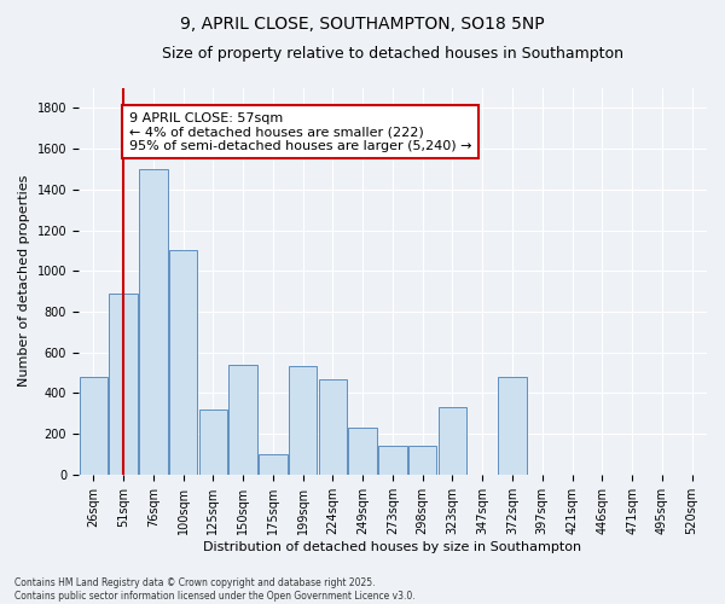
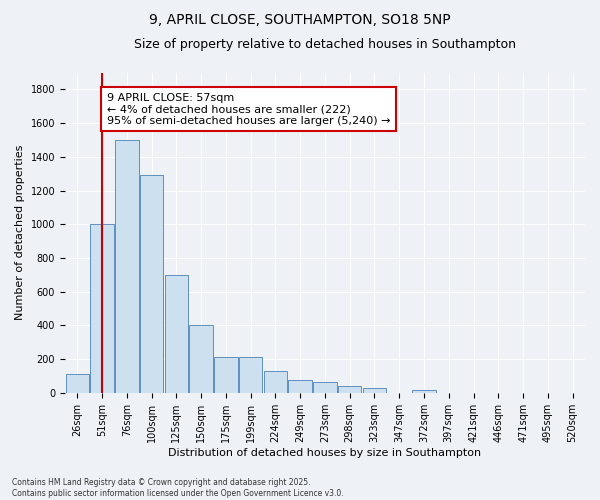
26sqm: 480 -> 110
51sqm: 890 -> 1000
100sqm: 1100 -> 1290
125sqm: 320 -> 700
150sqm: 540 -> 400
175sqm: 100 -> 220
199sqm: 530 -> 220
224sqm: 470 -> 130
249sqm: 230 -> 80
273sqm: 140 -> 60
298sqm: 140 -> 40
323sqm: 330 -> 30
372sqm: 480 -> 20
